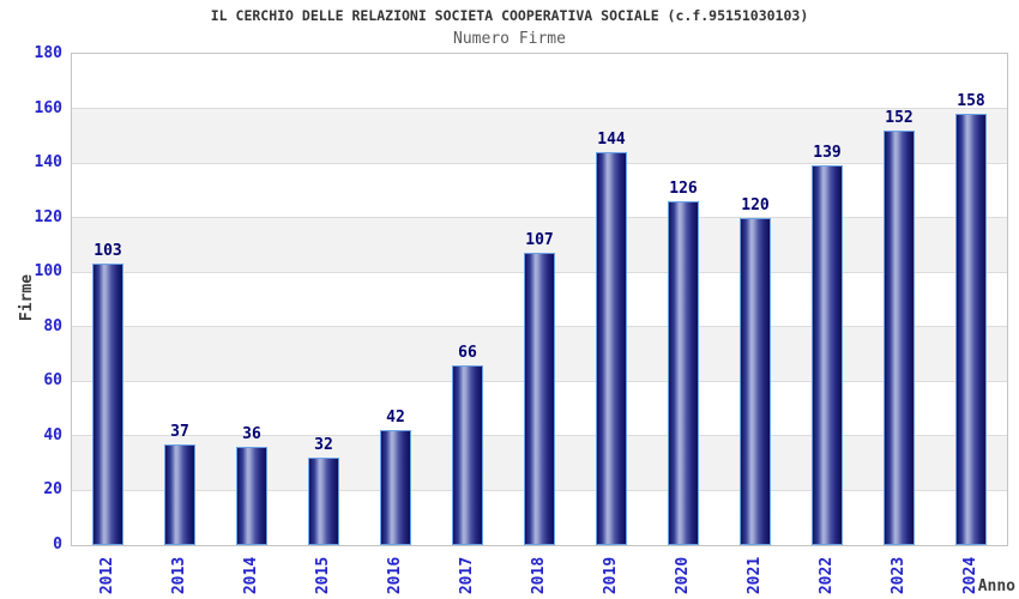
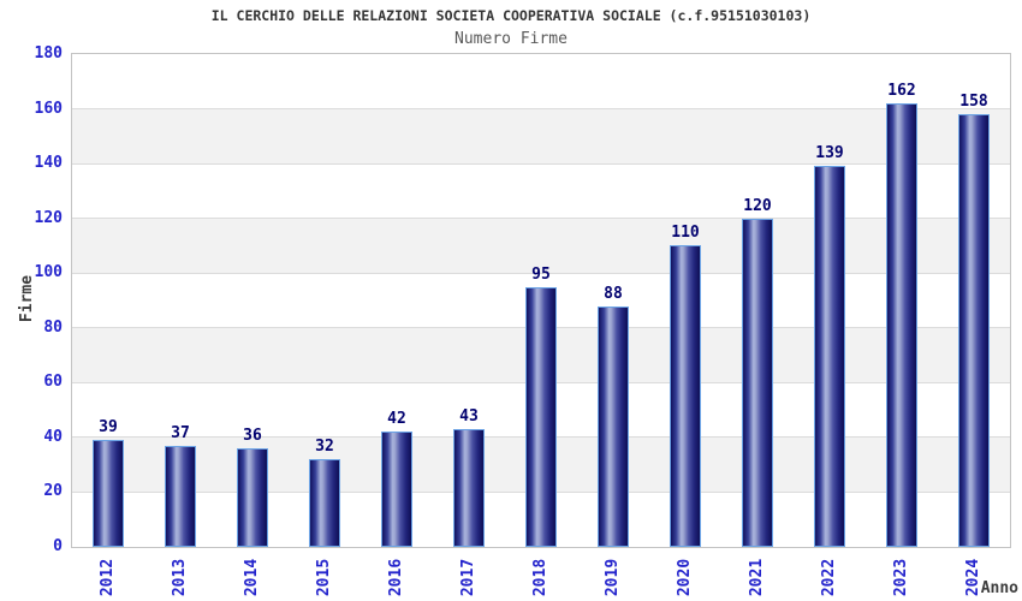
2012: 103 -> 39
2017: 66 -> 43
2018: 107 -> 95
2019: 144 -> 88
2020: 126 -> 110
2023: 152 -> 162
